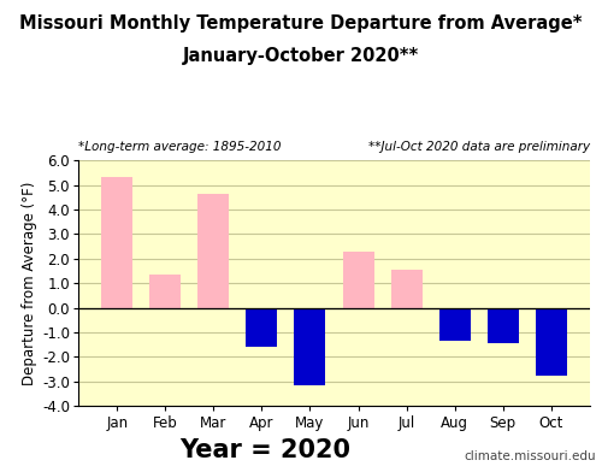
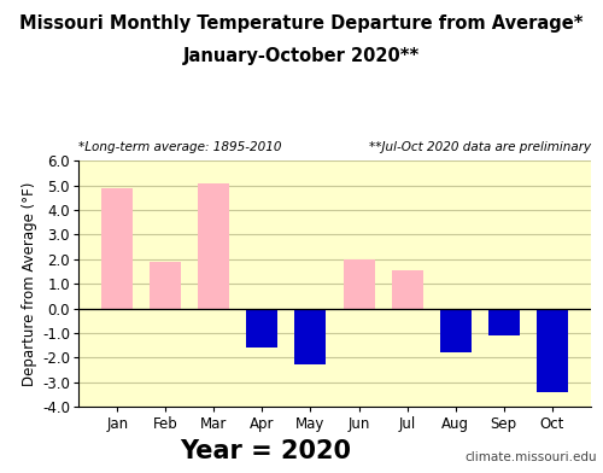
Jan: 5.35 -> 4.90
Feb: 1.35 -> 1.90
Mar: 4.65 -> 5.10
May: -3.15 -> -2.30
Jun: 2.30 -> 2.00
Aug: -1.35 -> -1.80
Sep: -1.45 -> -1.10
Oct: -2.75 -> -3.40
